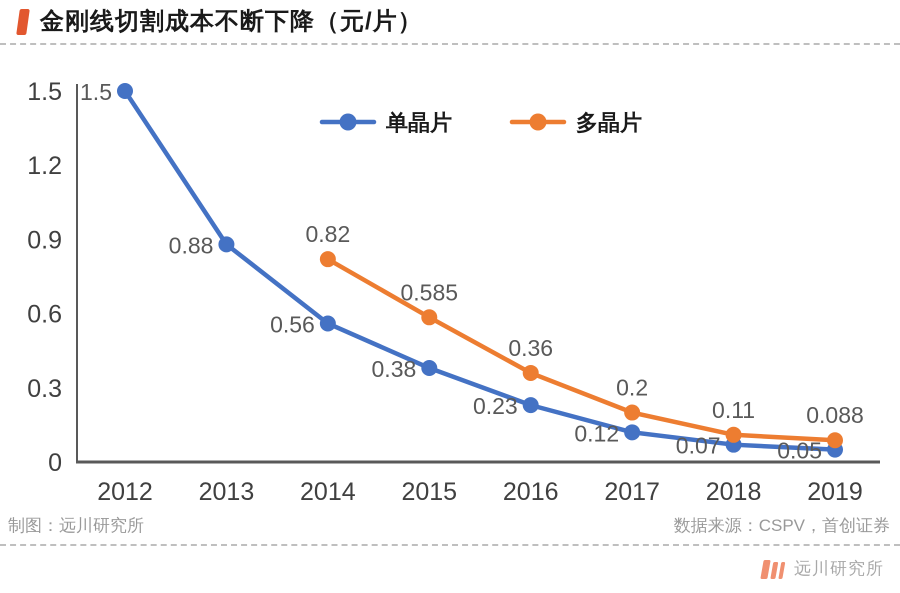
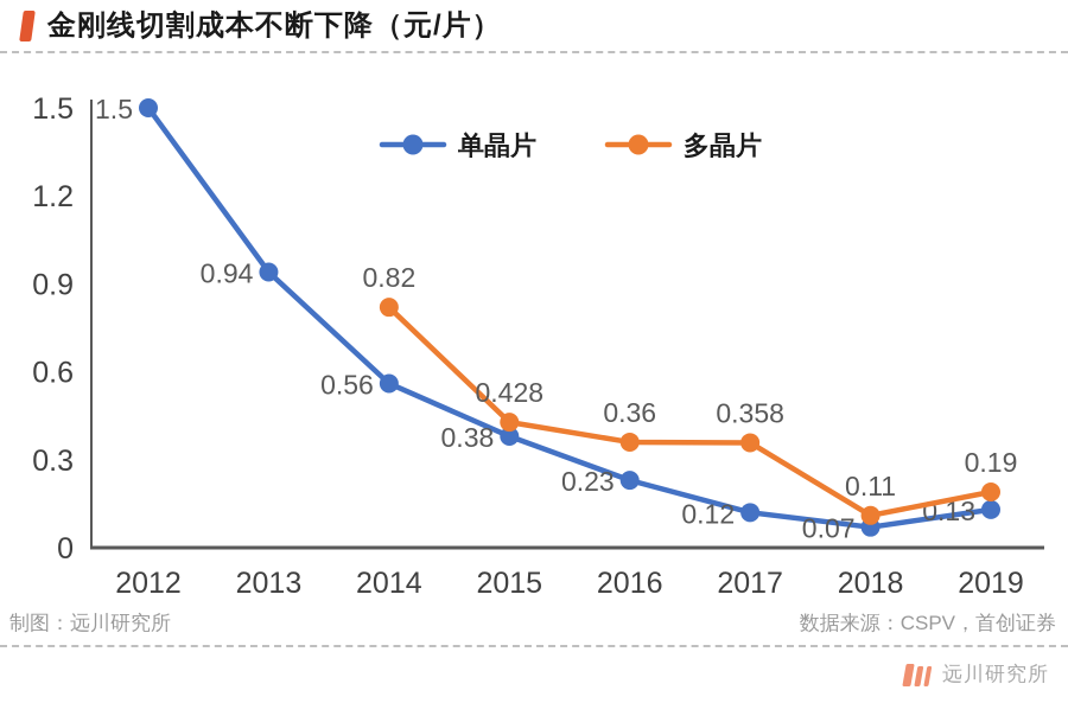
单晶片/2013: 0.88 -> 0.94
多晶片/2015: 0.585 -> 0.428
多晶片/2017: 0.2 -> 0.358
单晶片/2019: 0.05 -> 0.13
多晶片/2019: 0.088 -> 0.19
